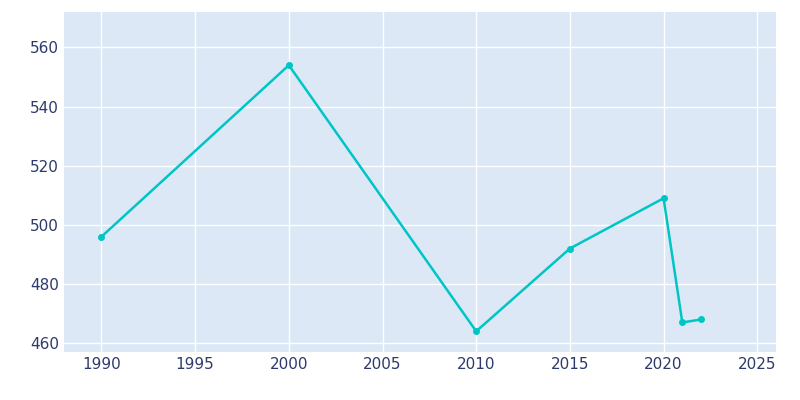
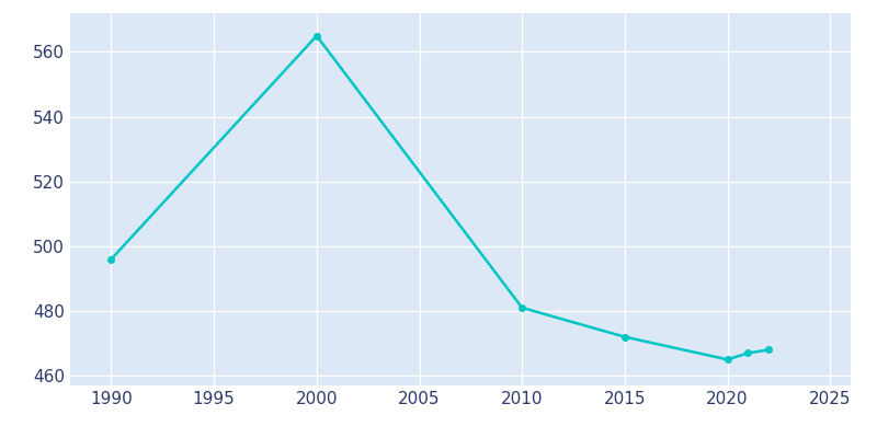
2000: 554 -> 565
2010: 464 -> 481
2015: 492 -> 472
2020: 509 -> 465
